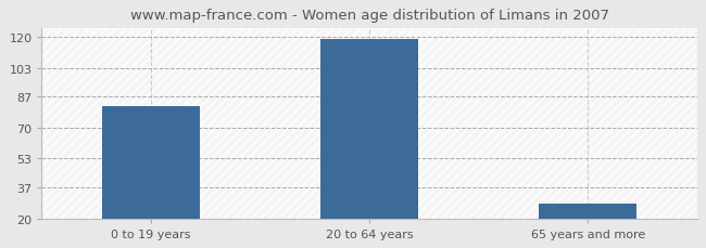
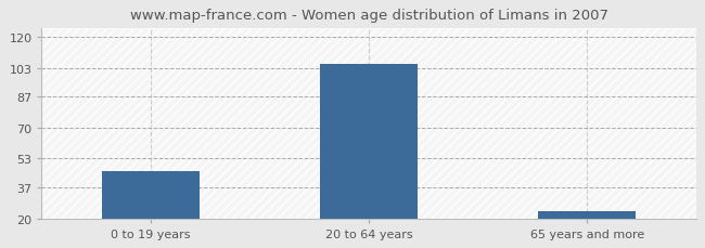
0 to 19 years: 82 -> 46
20 to 64 years: 119 -> 105
65 years and more: 28 -> 24
